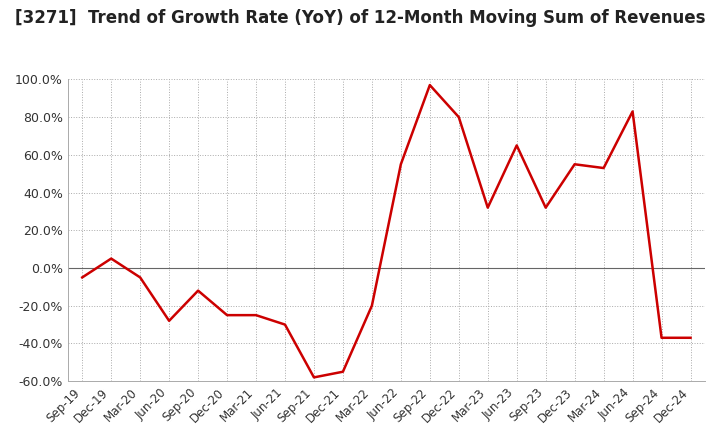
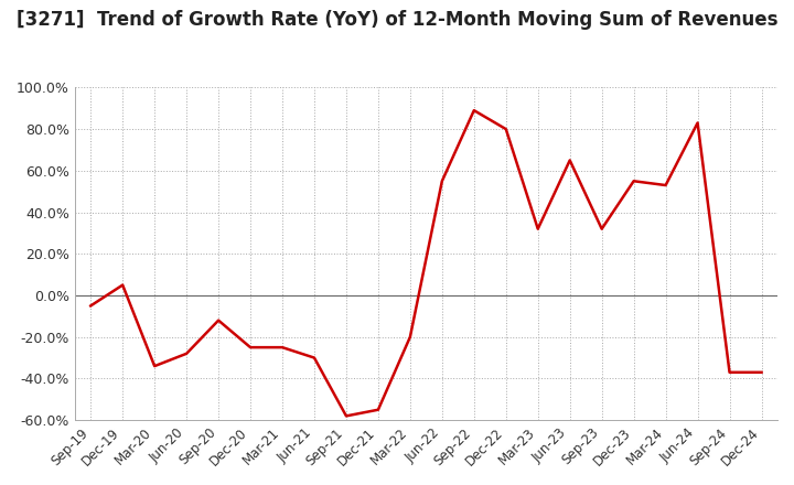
Mar-20: -5% -> -34%
Sep-22: 97% -> 89%
